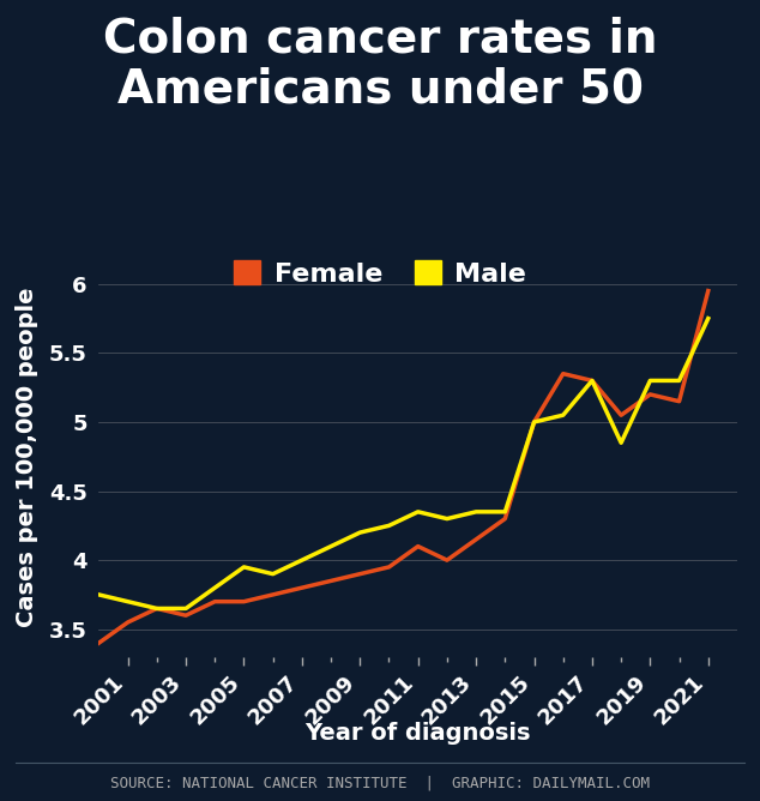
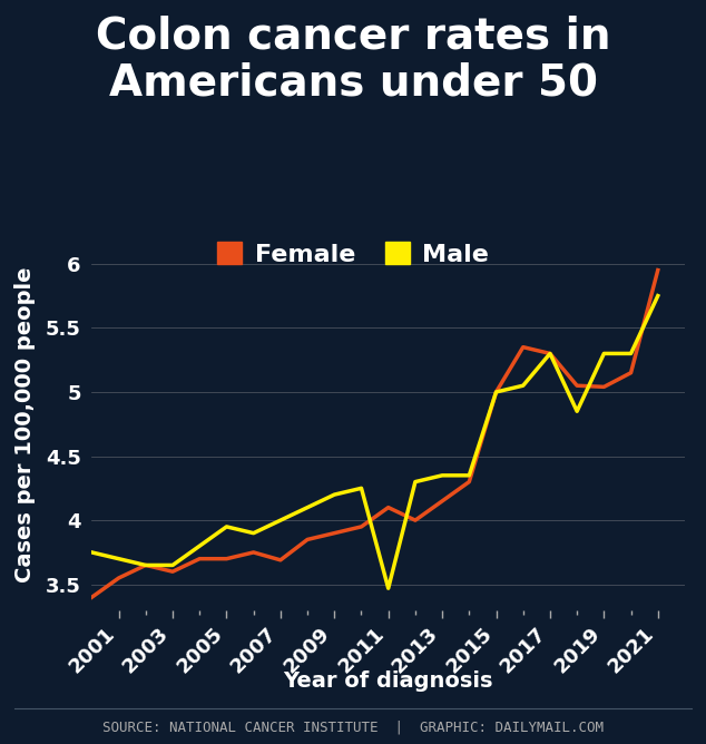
Female/2007: 3.80 -> 3.69
Male/2011: 4.35 -> 3.47
Female/2019: 5.20 -> 5.04
